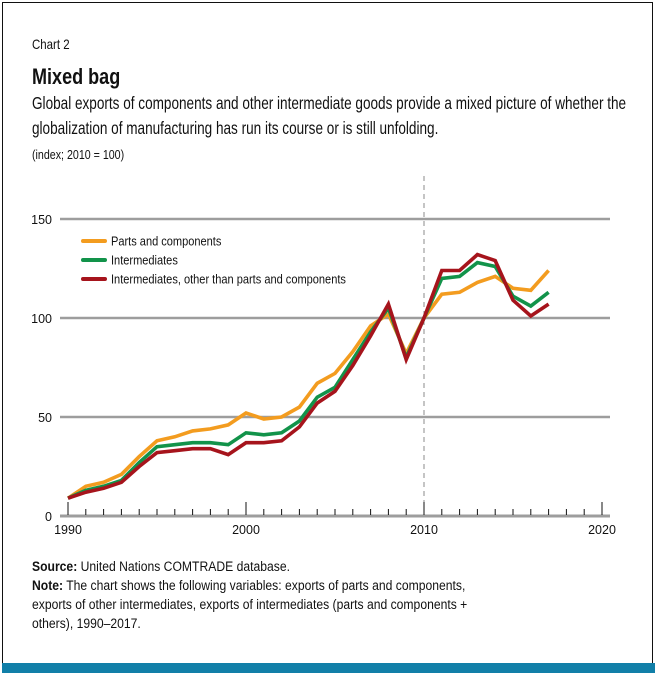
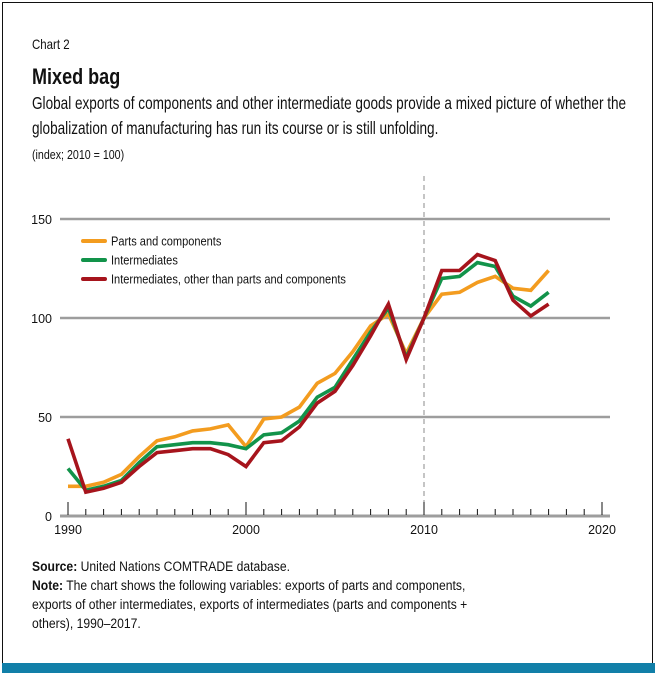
Parts and components/1990: 9 -> 15
Intermediates/1990: 9 -> 24
Intermediates, other than parts and components/1990: 9 -> 39
Parts and components/2000: 52 -> 35
Intermediates/2000: 42 -> 34
Intermediates, other than parts and components/2000: 37 -> 25
